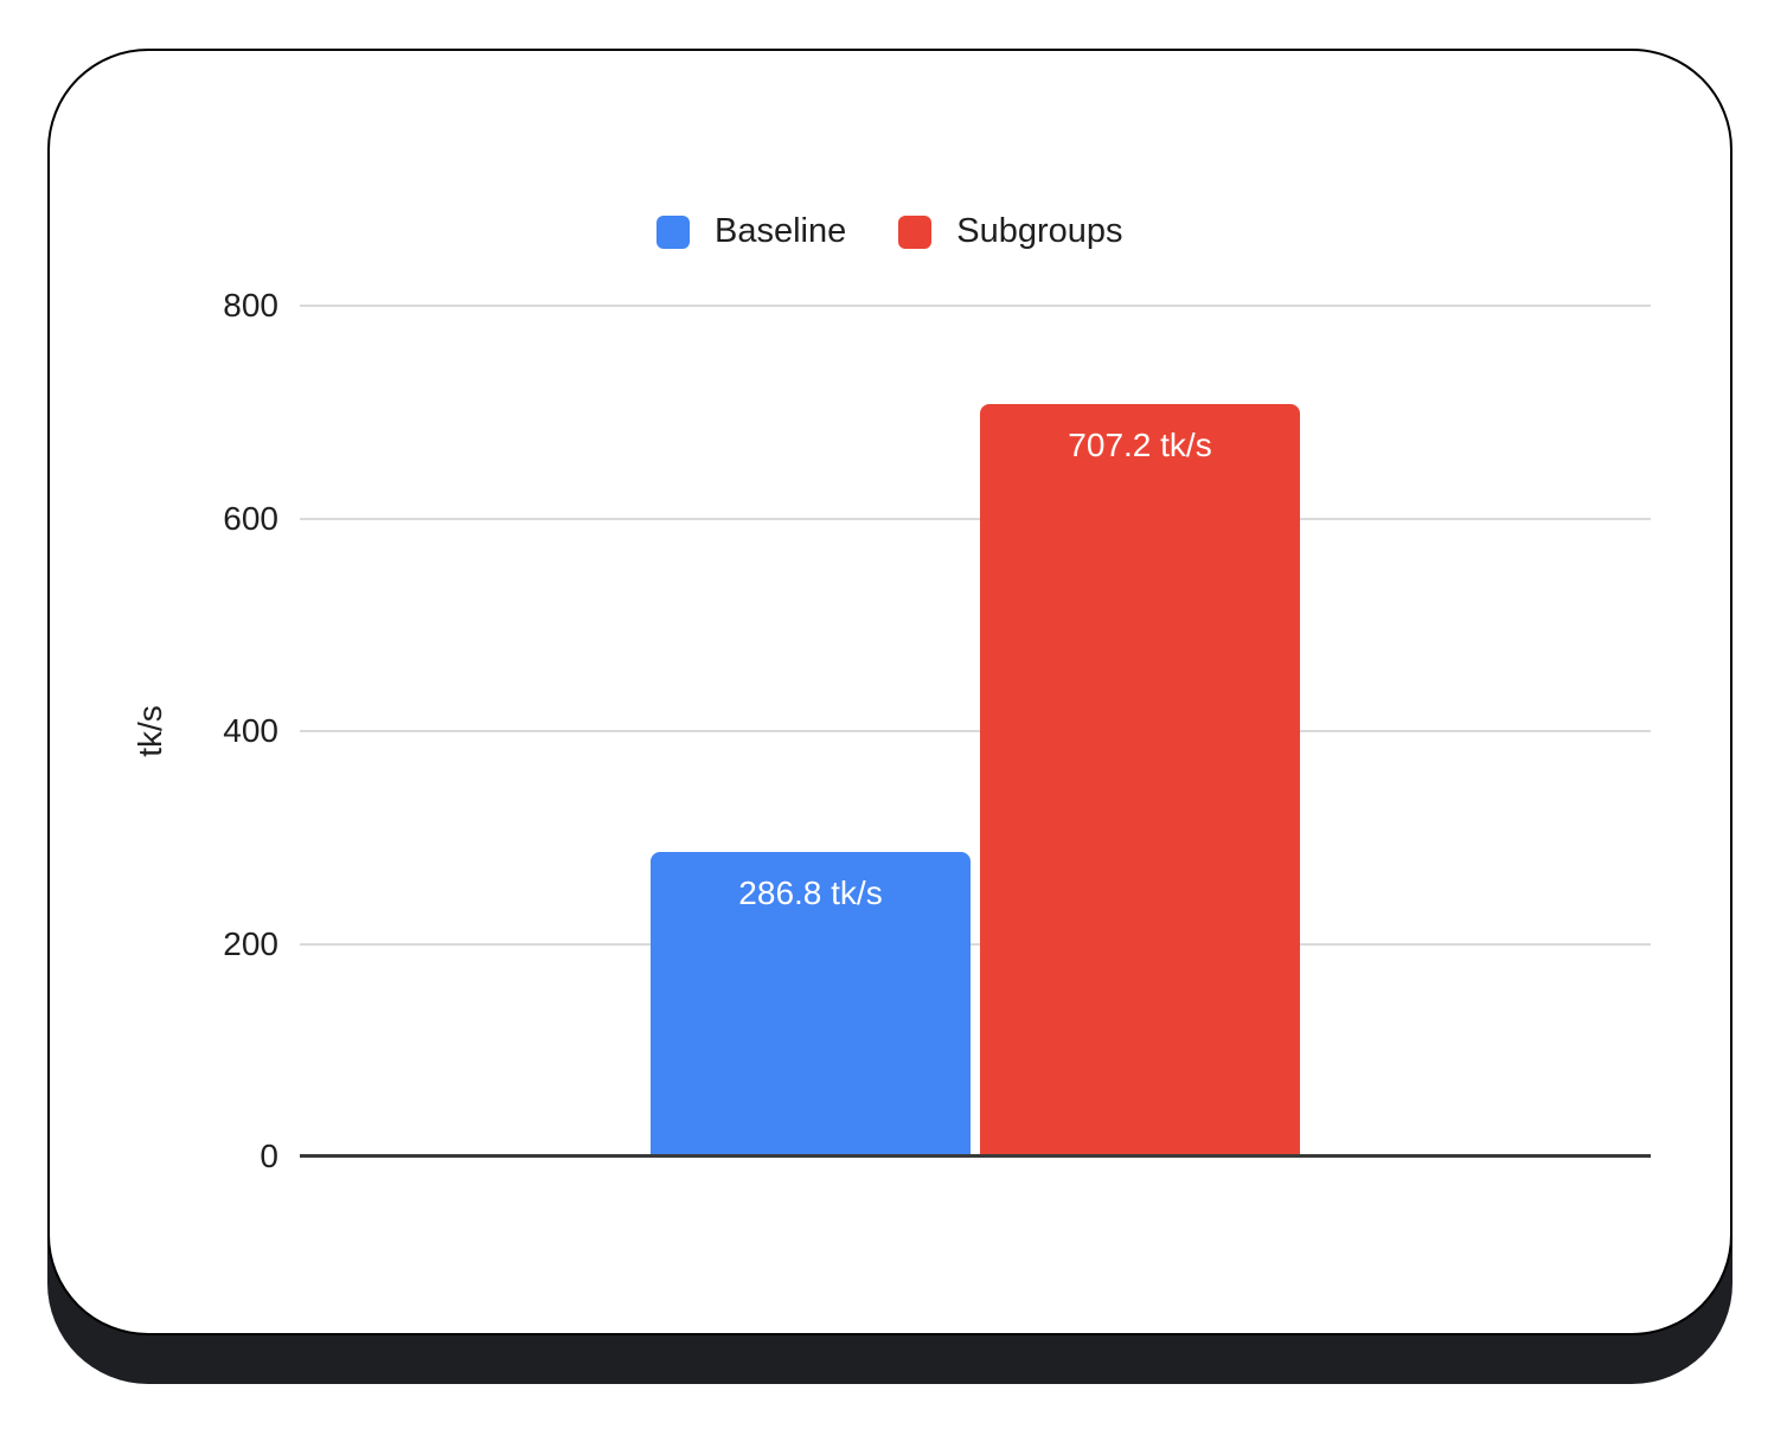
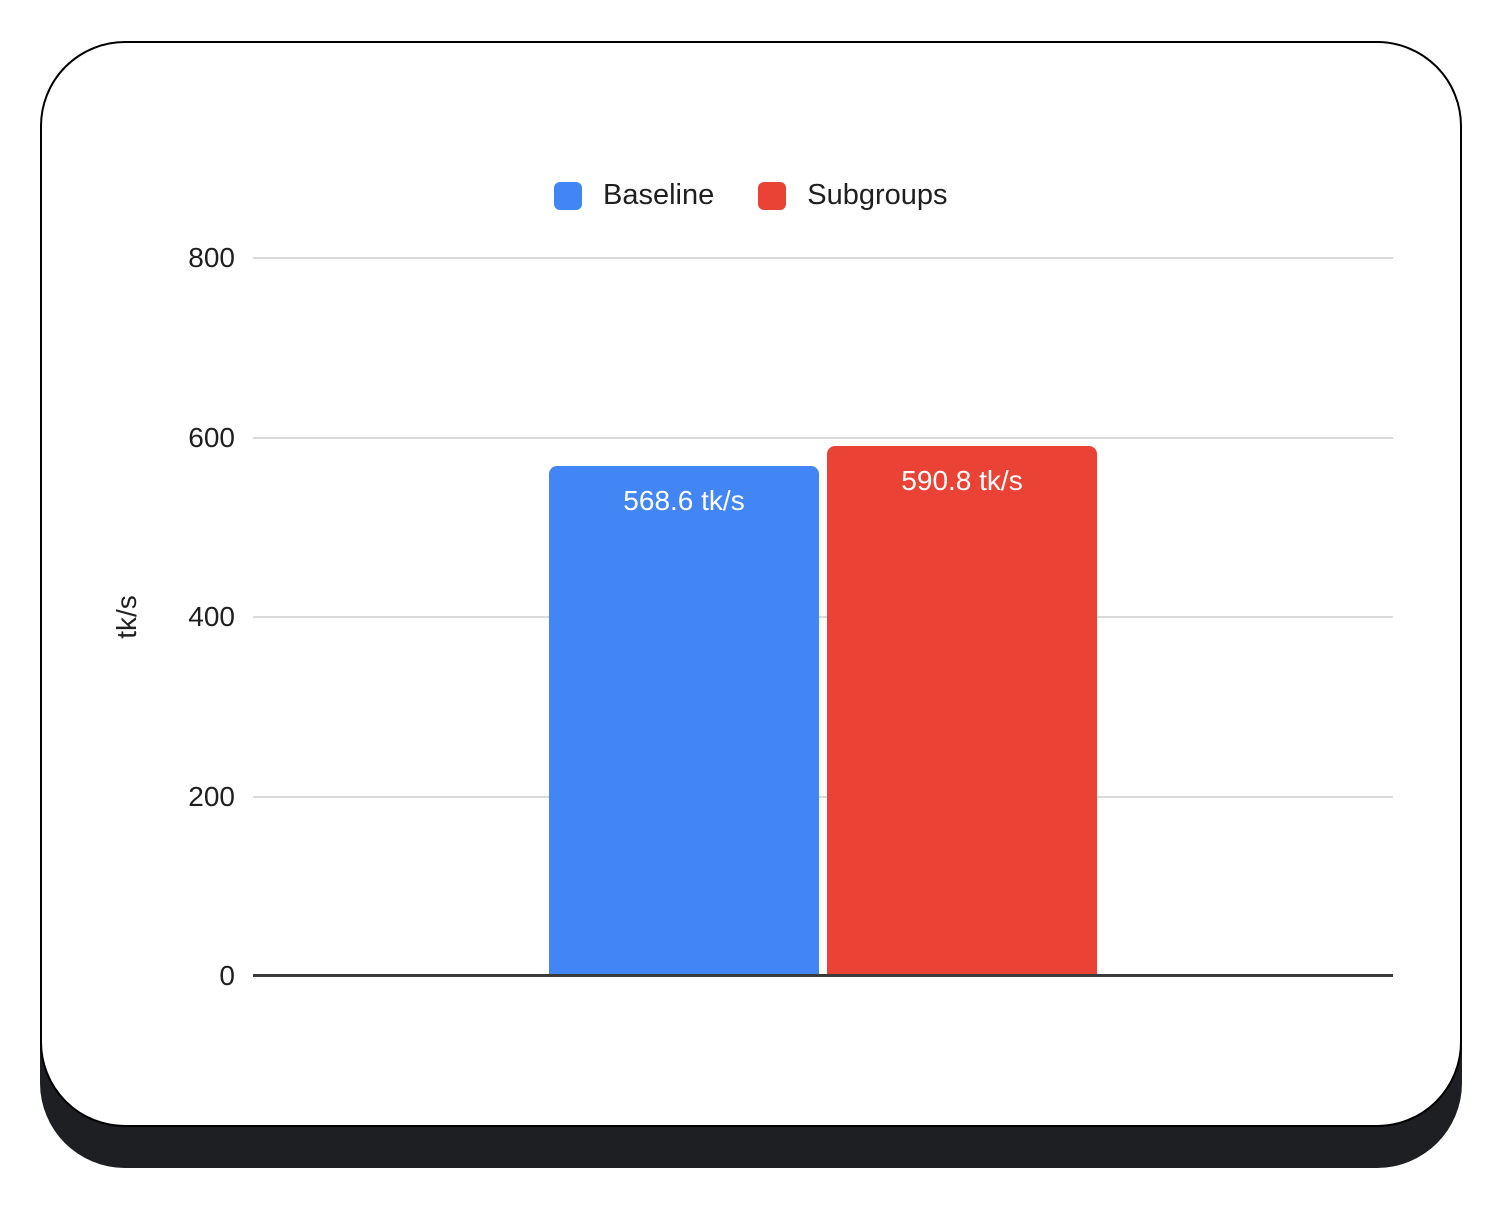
Baseline: 286.8 -> 568.6
Subgroups: 707.2 -> 590.8
